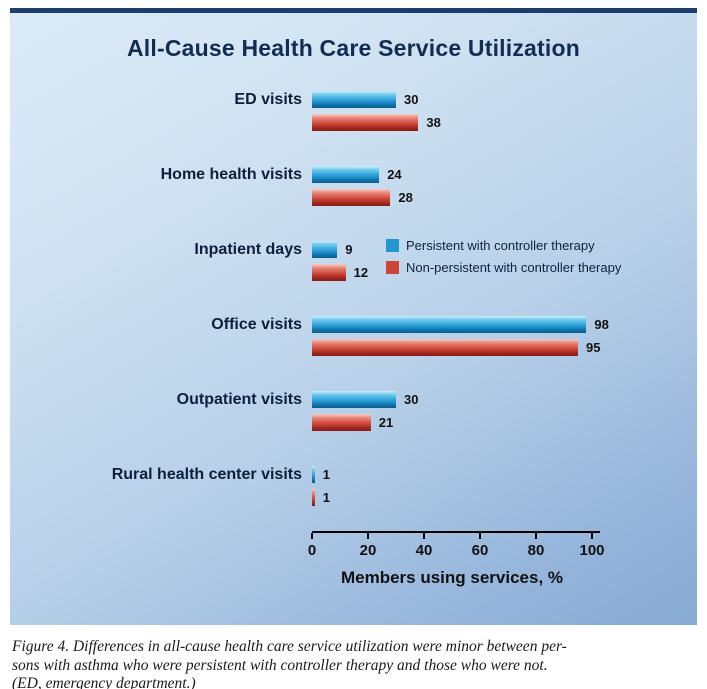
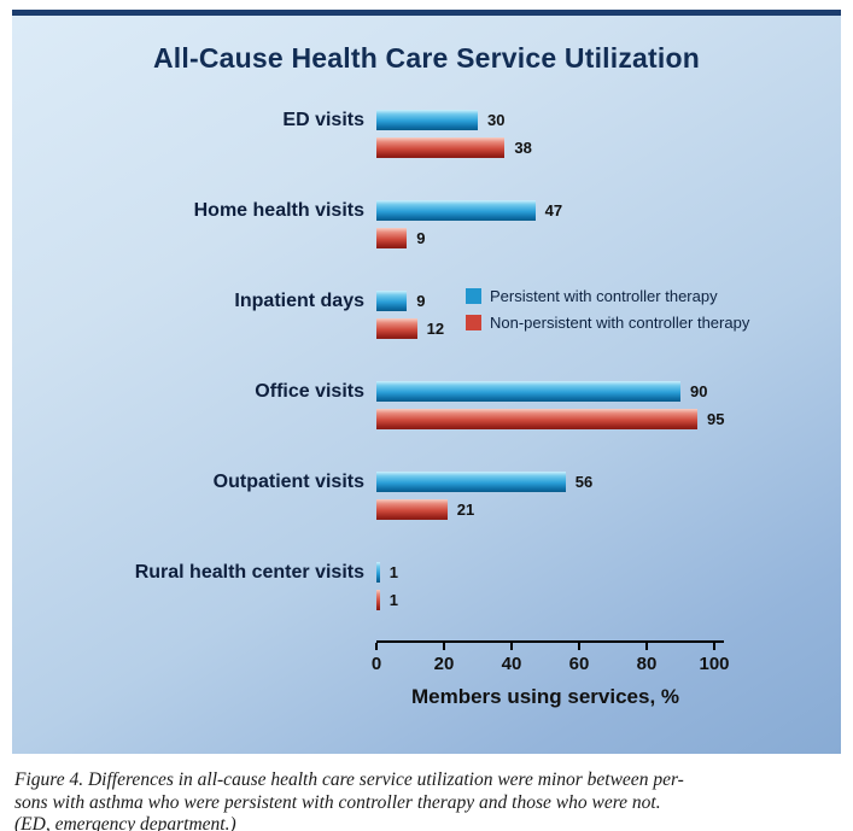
Persistent with controller therapy/Home health visits: 24 -> 47
Non-persistent with controller therapy/Home health visits: 28 -> 9
Persistent with controller therapy/Office visits: 98 -> 90
Persistent with controller therapy/Outpatient visits: 30 -> 56
